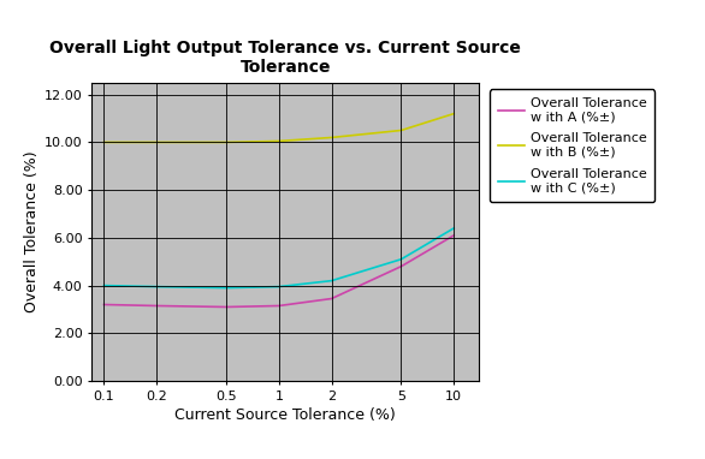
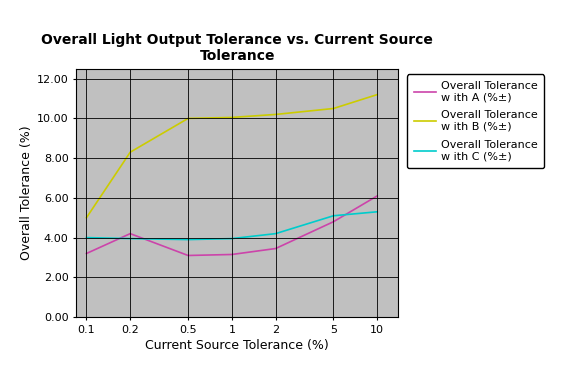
Overall Tolerance w ith B (%±)/0.1: 10.0 -> 5.0
Overall Tolerance w ith A (%±)/0.2: 3.1 -> 4.2
Overall Tolerance w ith B (%±)/0.2: 10.0 -> 8.3
Overall Tolerance w ith C (%±)/10: 6.4 -> 5.3
